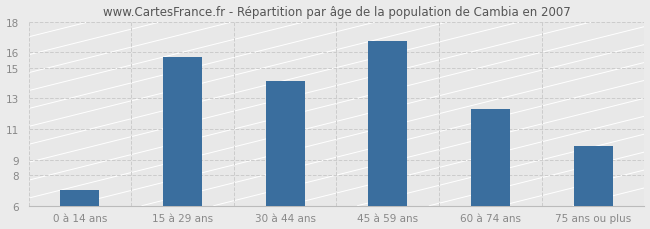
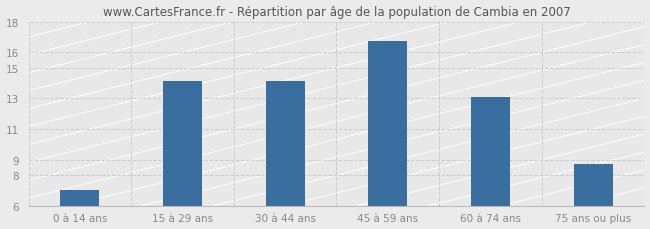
15 à 29 ans: 15.7 -> 14.1
60 à 74 ans: 12.3 -> 13.1
75 ans ou plus: 9.9 -> 8.7
